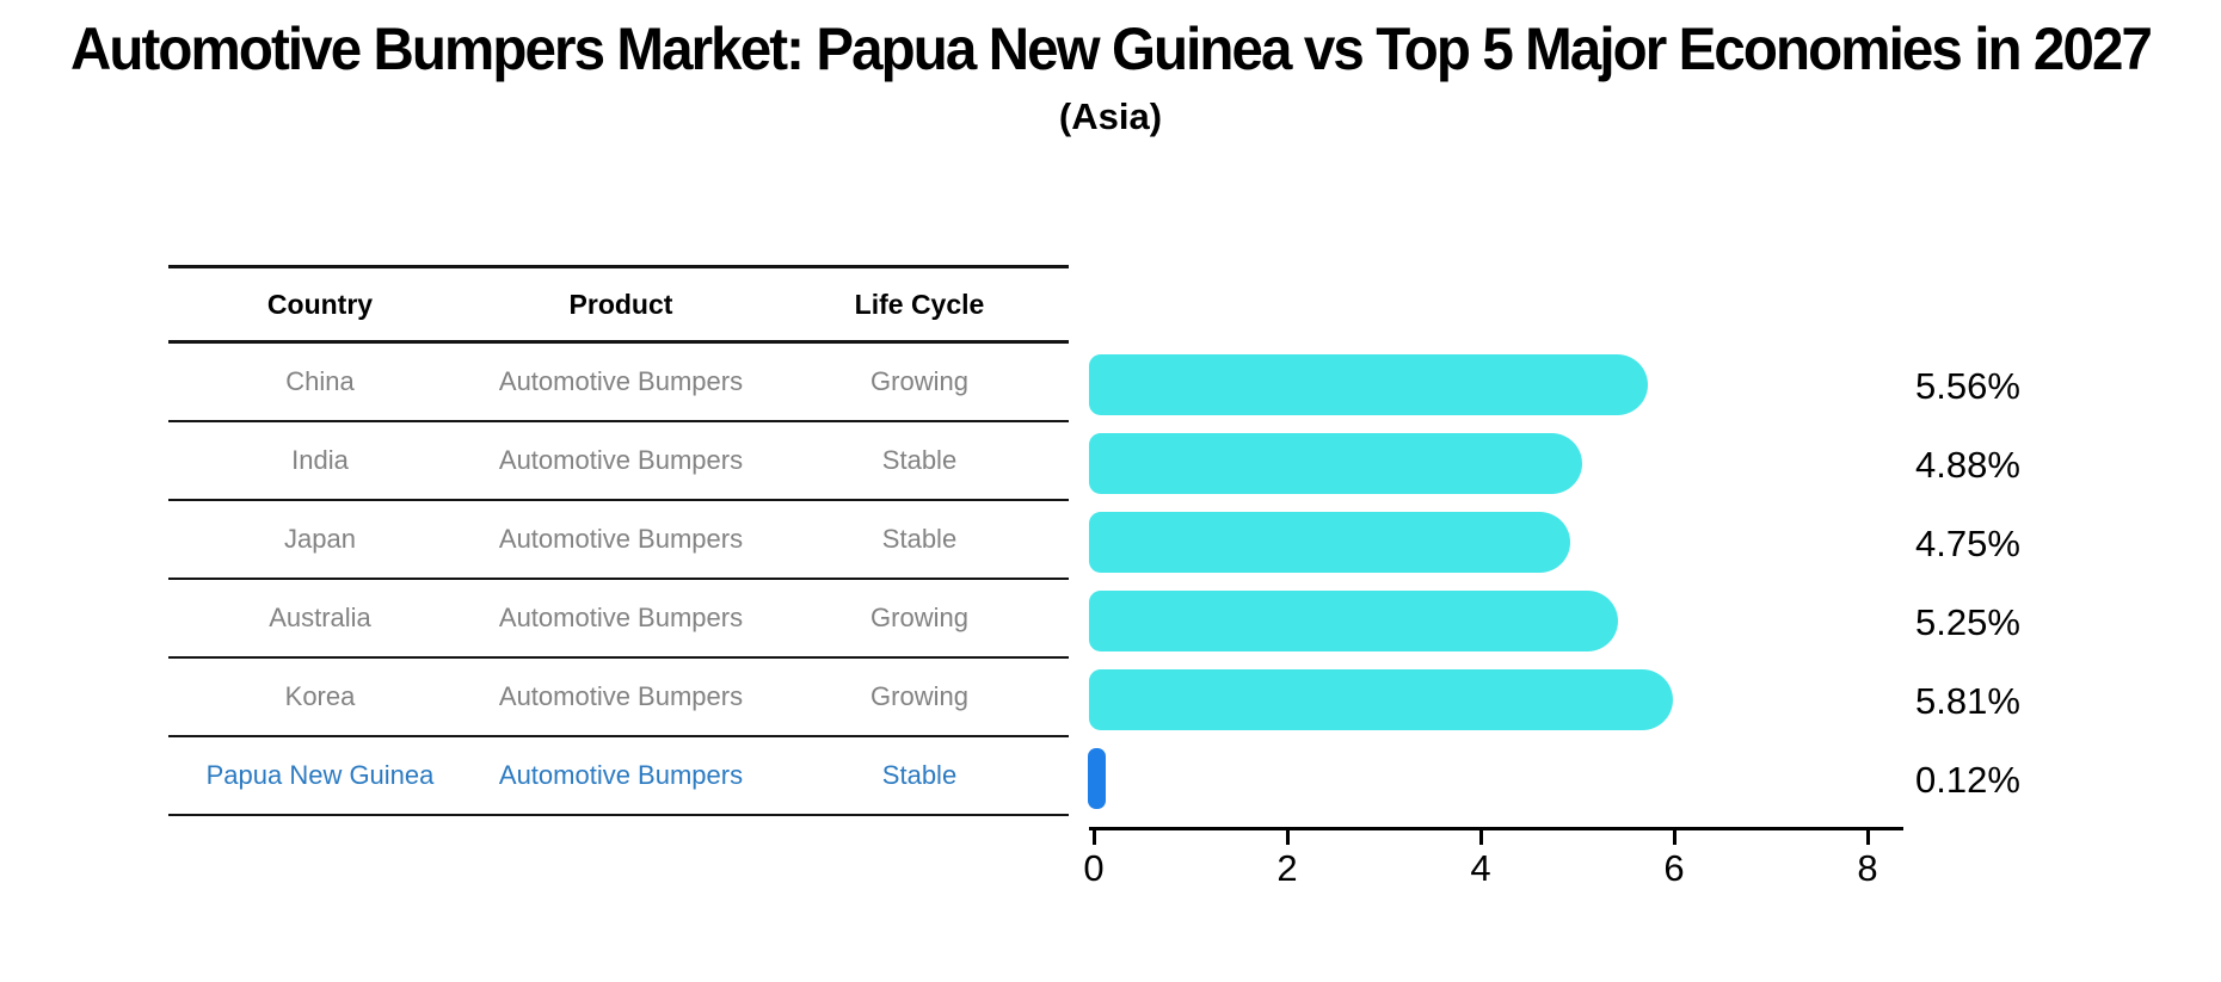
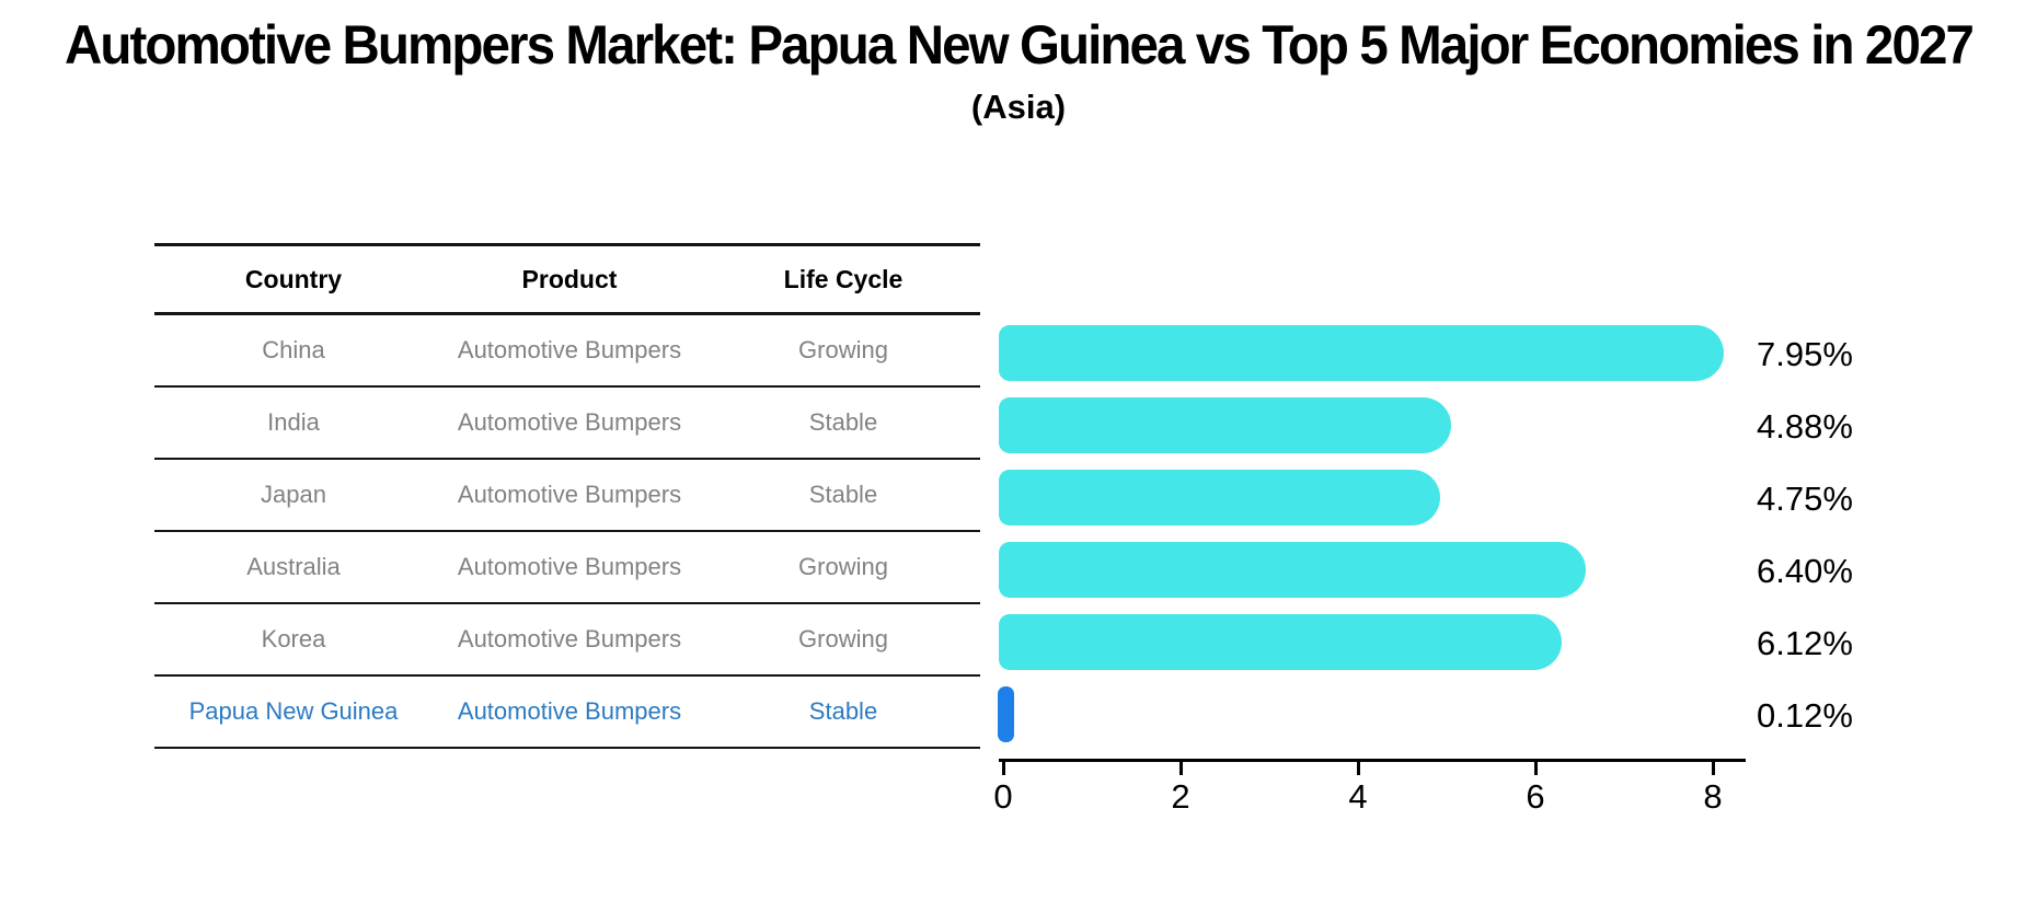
China: 5.56% -> 7.95%
Australia: 5.25% -> 6.40%
Korea: 5.81% -> 6.12%
